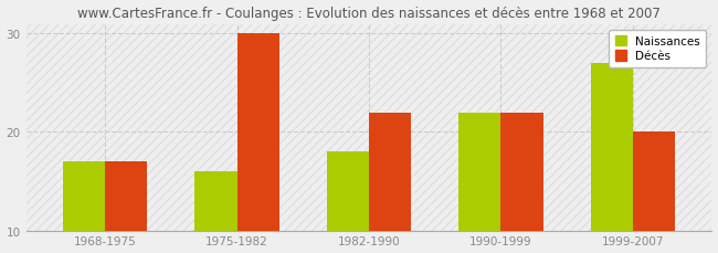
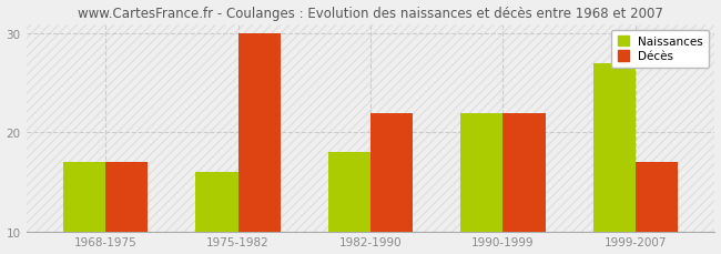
Décès/1999-2007: 20 -> 17
